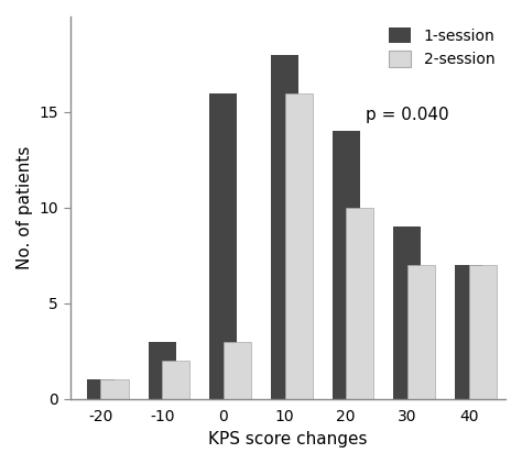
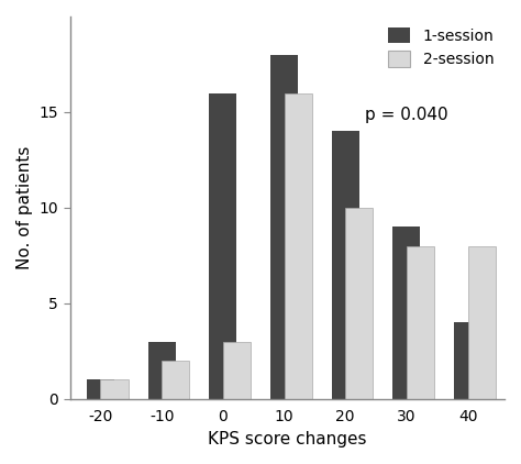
2-session/30: 7 -> 8
1-session/40: 7 -> 4
2-session/40: 7 -> 8
